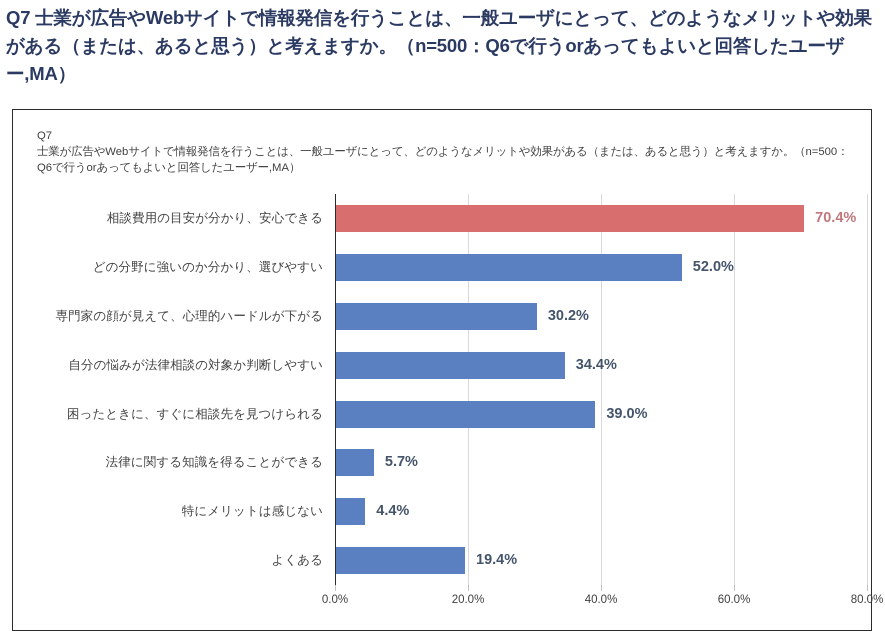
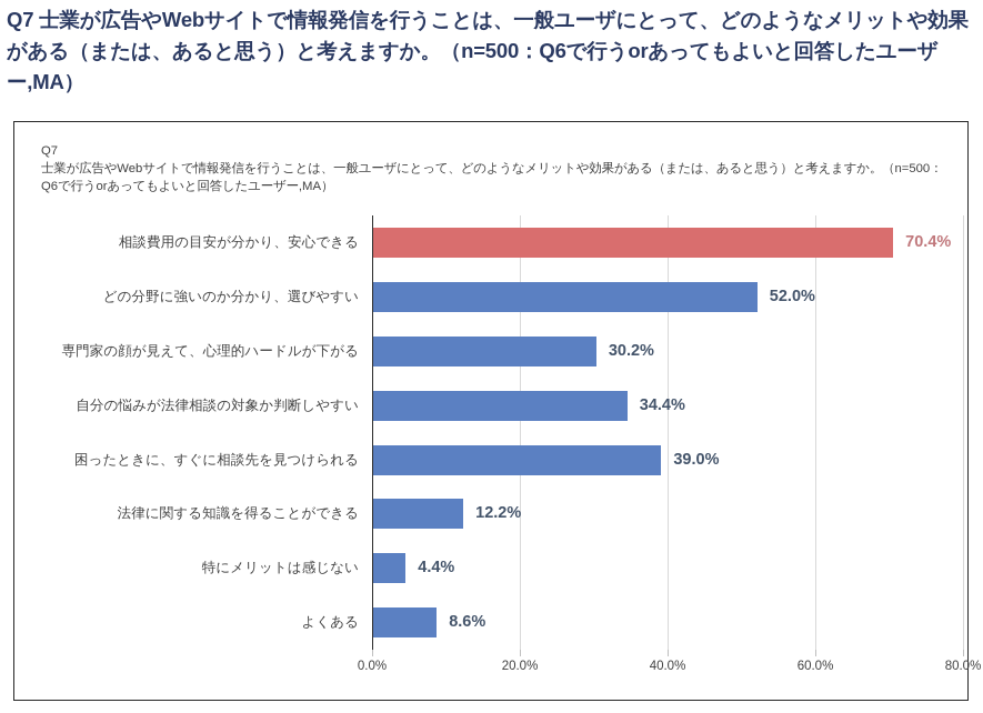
法律に関する知識を得ることができる: 5.7% -> 12.2%
よくある: 19.4% -> 8.6%
